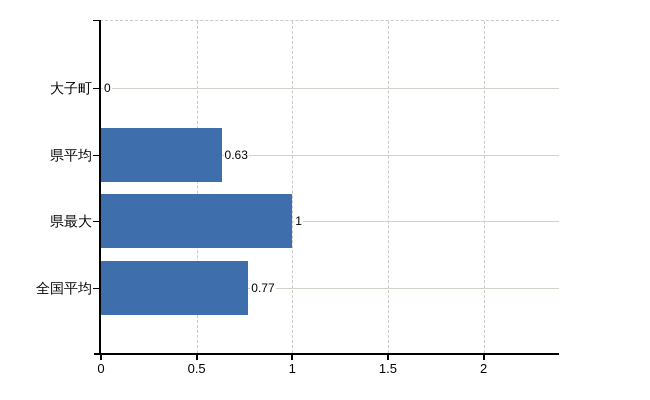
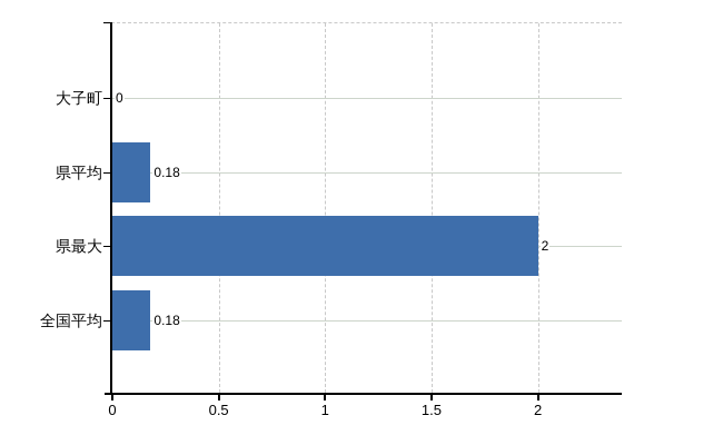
県平均: 0.63 -> 0.18
県最大: 1 -> 2
全国平均: 0.77 -> 0.18
